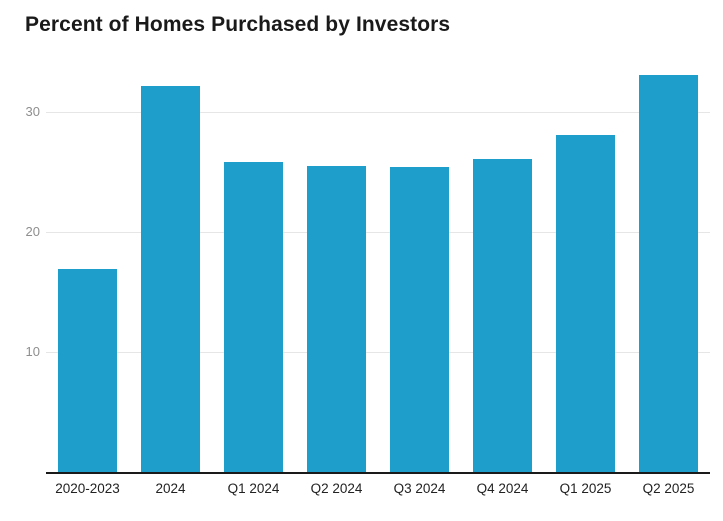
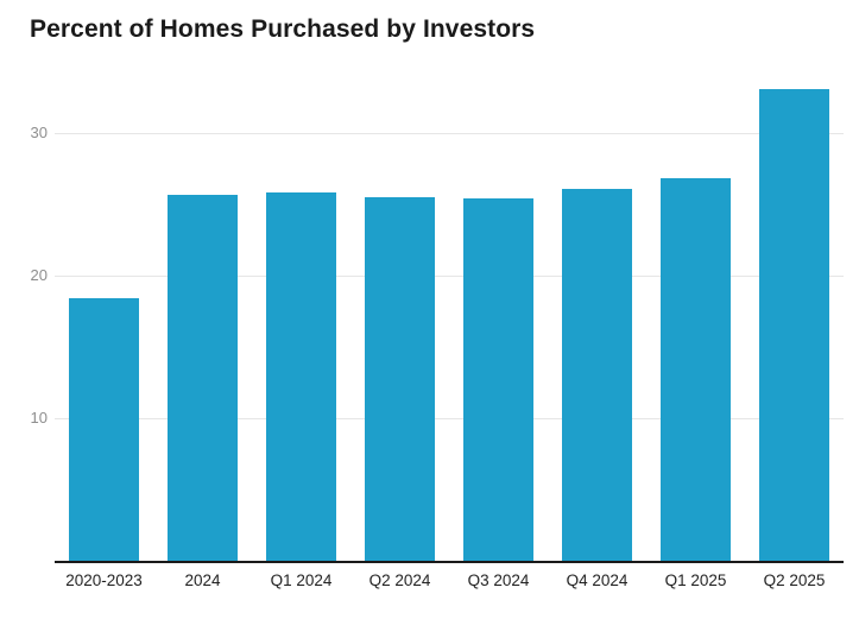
2020-2023: 16.9 -> 18.4
2024: 32.2 -> 25.7
Q1 2025: 28.1 -> 26.8
